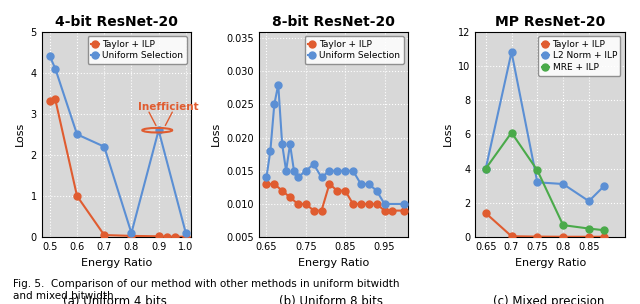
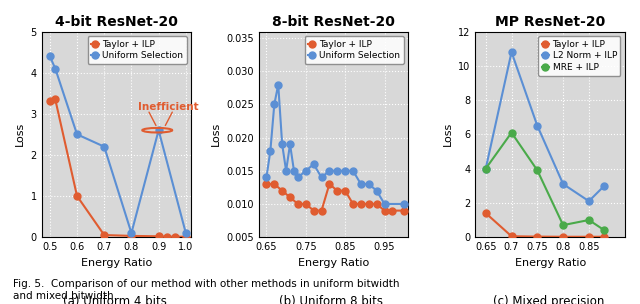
MP ResNet-20/L2 Norm + ILP/0.75: 3.2 -> 6.5
MP ResNet-20/MRE + ILP/0.85: 0.5 -> 1.0
